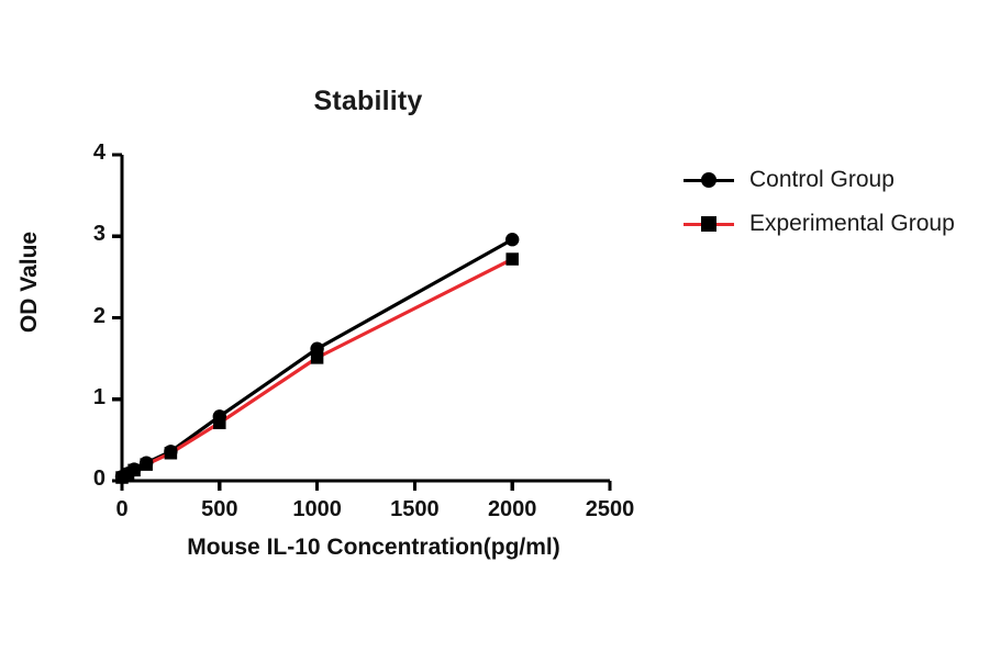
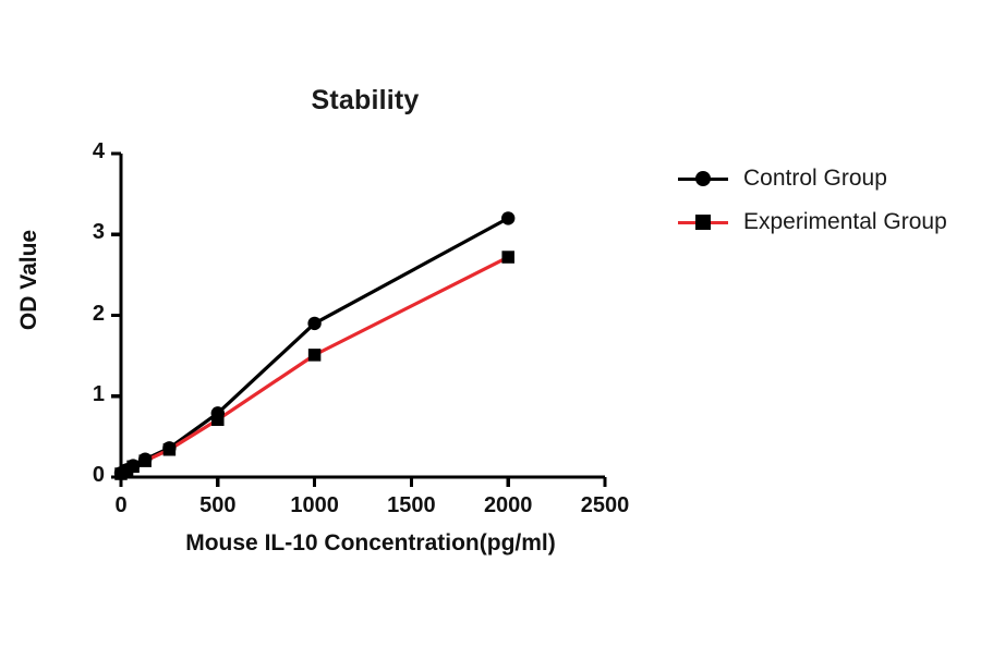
Control Group/1000: 1.6 -> 1.9
Control Group/2000: 3.0 -> 3.2
